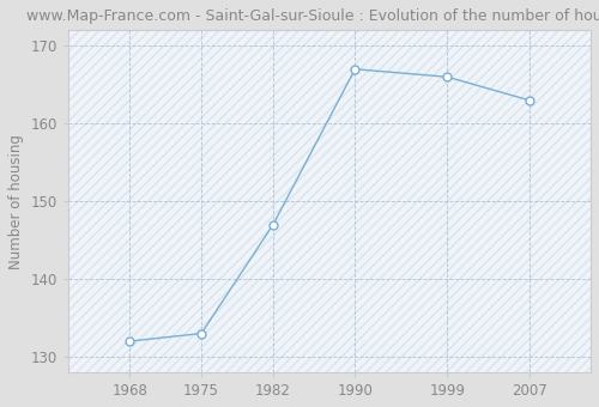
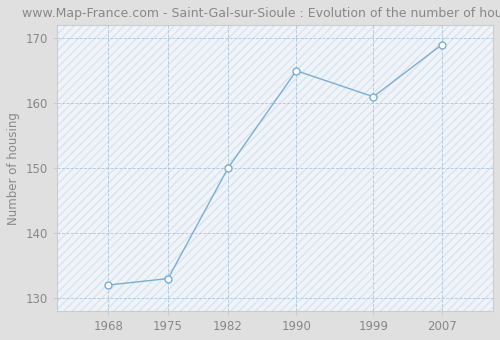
1982: 147 -> 150
1990: 167 -> 165
1999: 166 -> 161
2007: 163 -> 169
